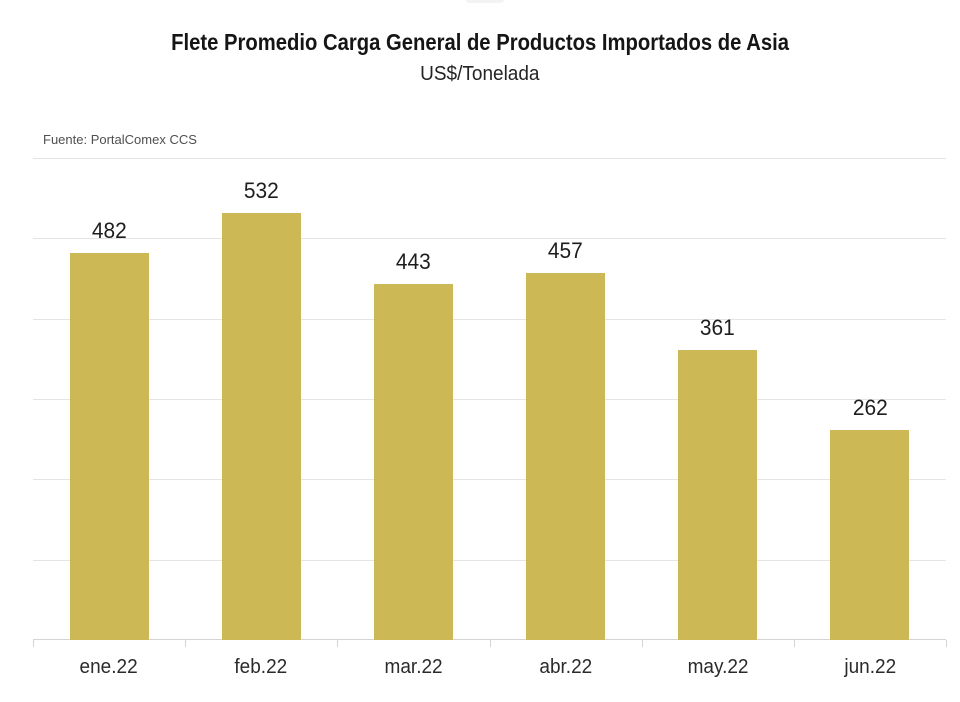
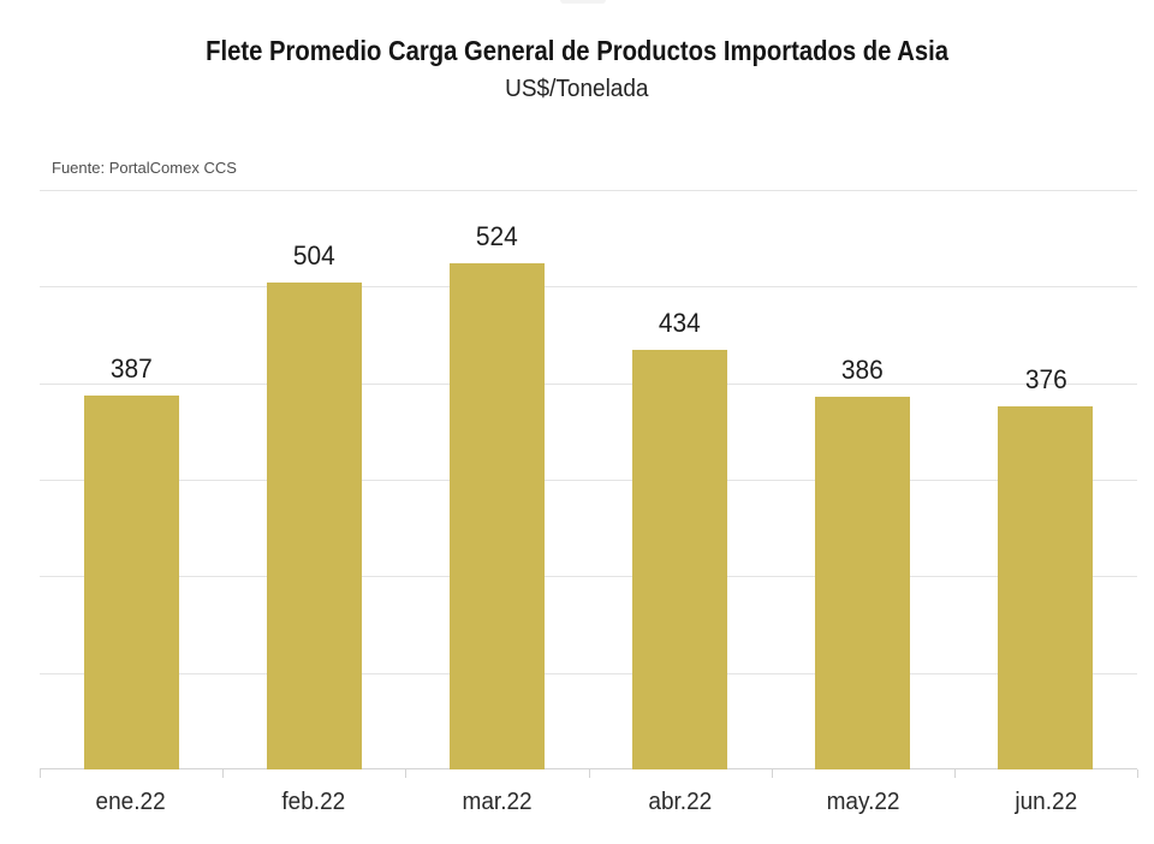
ene.22: 482 -> 387
feb.22: 532 -> 504
mar.22: 443 -> 524
abr.22: 457 -> 434
may.22: 361 -> 386
jun.22: 262 -> 376
